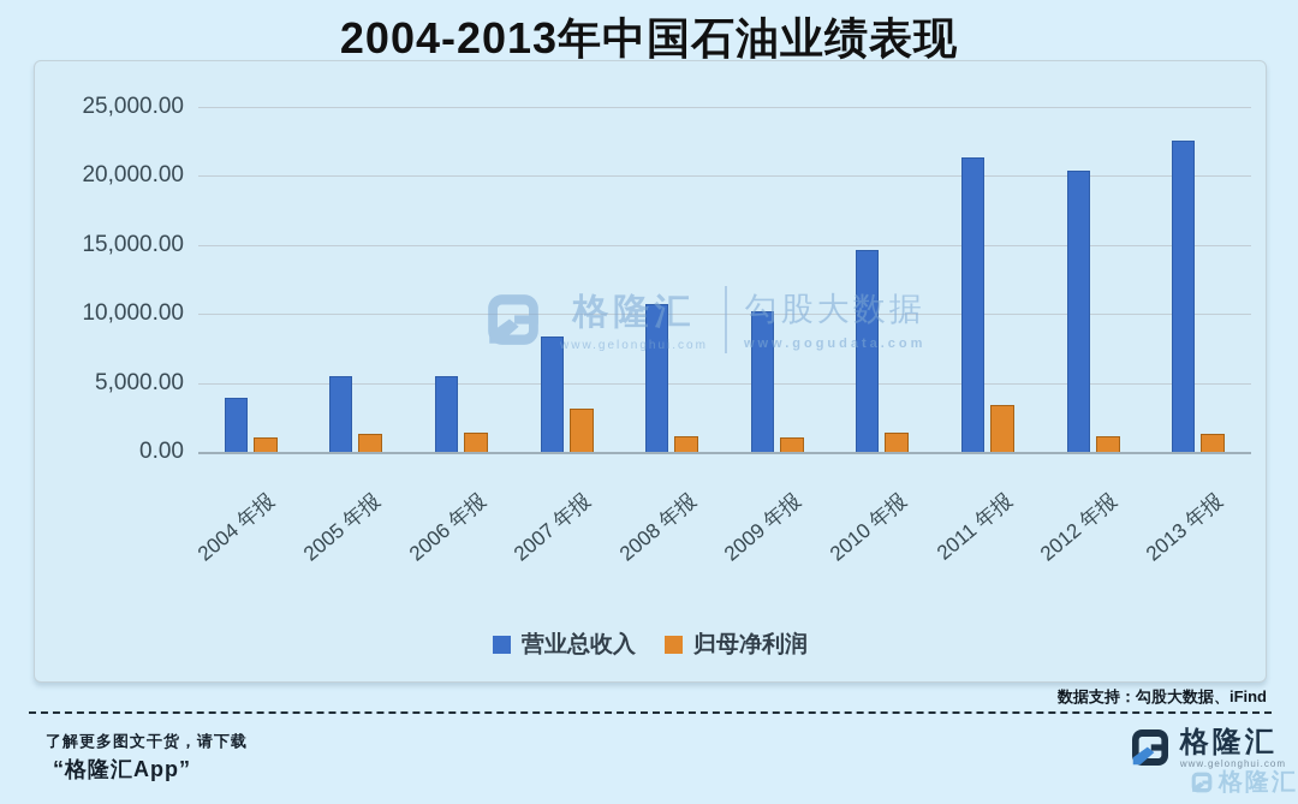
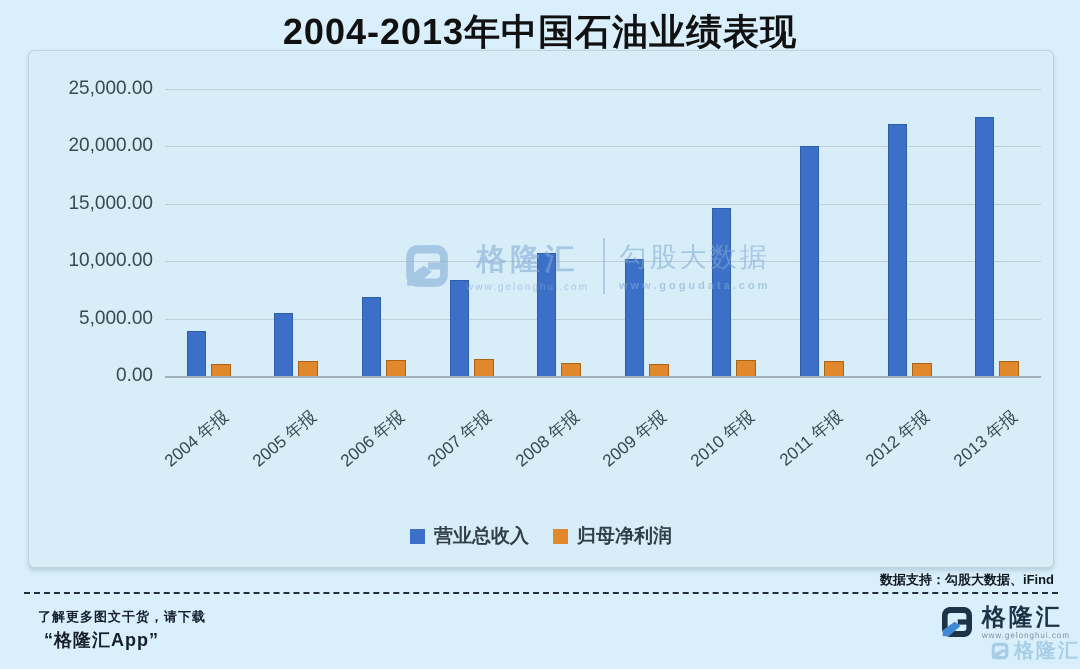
营业总收入/2006 年报: 5500 -> 6900
归母净利润/2007 年报: 3100 -> 1500
营业总收入/2011 年报: 21300 -> 20000
归母净利润/2011 年报: 3400 -> 1300
营业总收入/2012 年报: 20400 -> 22000
